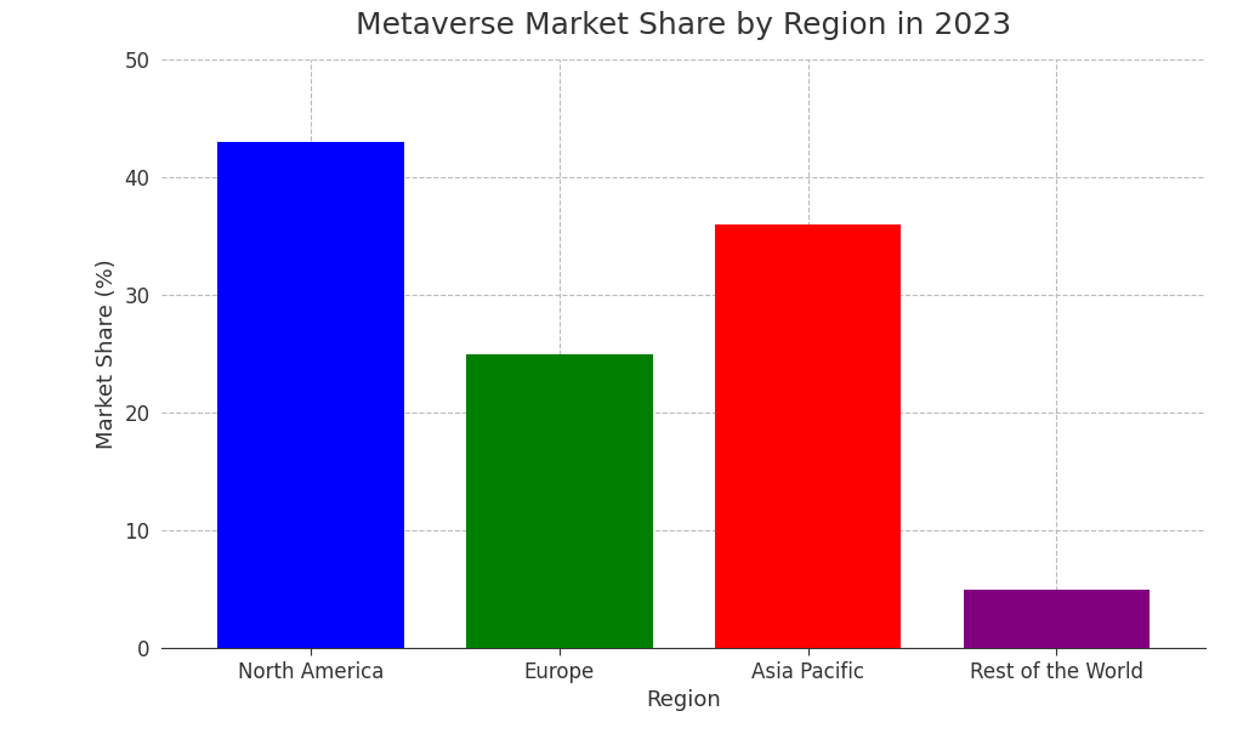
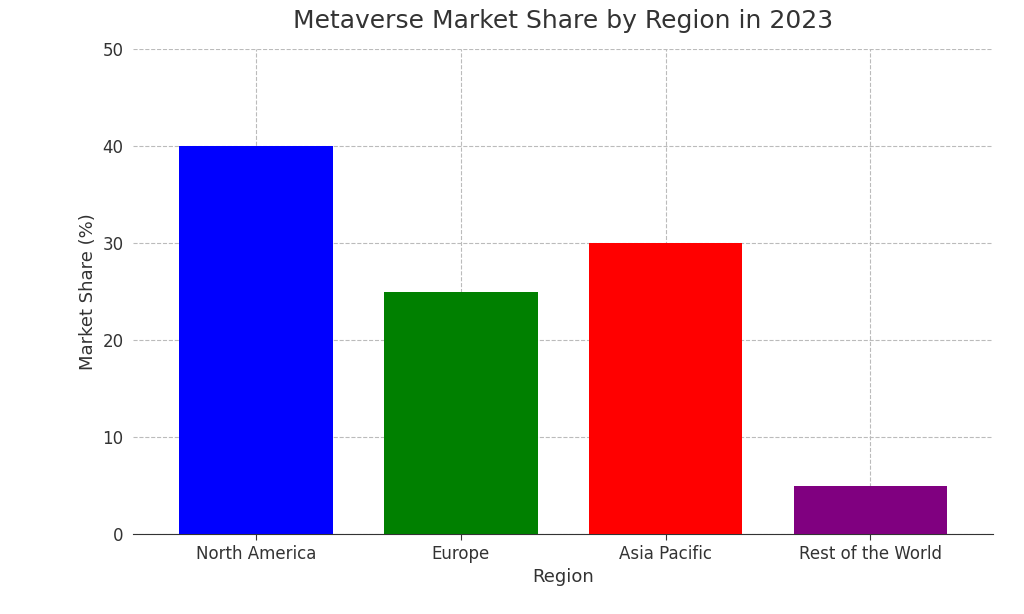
North America: 43 -> 40
Asia Pacific: 36 -> 30
